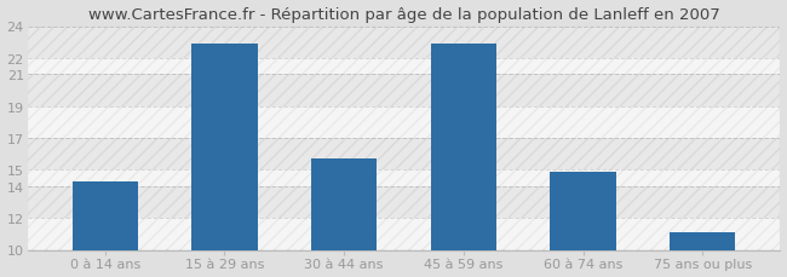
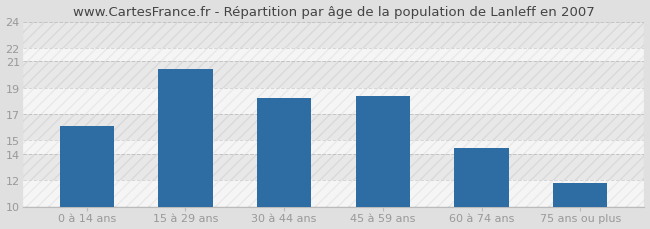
0 à 14 ans: 14.3 -> 16.1
15 à 29 ans: 22.9 -> 20.4
30 à 44 ans: 15.7 -> 18.2
45 à 59 ans: 22.9 -> 18.4
60 à 74 ans: 14.9 -> 14.4
75 ans ou plus: 11.1 -> 11.8
